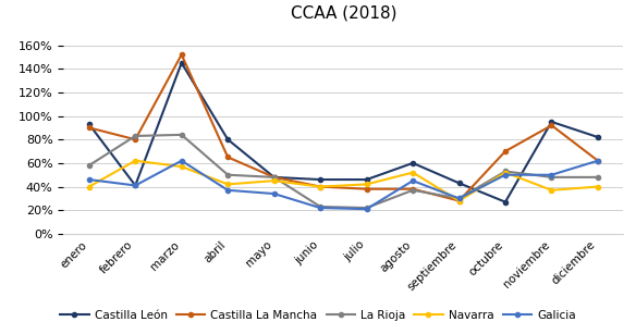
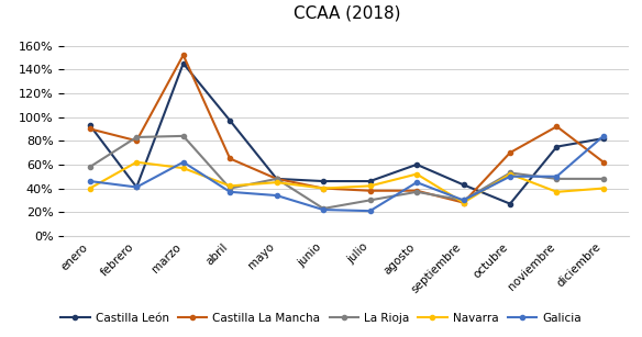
Castilla León/abril: 80% -> 97%
La Rioja/abril: 50% -> 40%
La Rioja/julio: 22% -> 30%
Castilla León/noviembre: 95% -> 75%
Galicia/diciembre: 62% -> 84%
